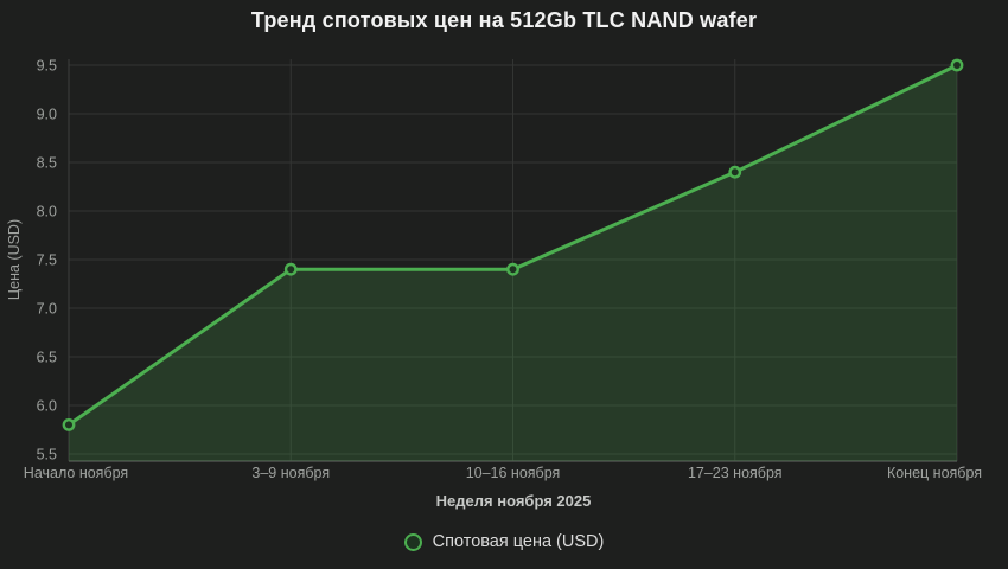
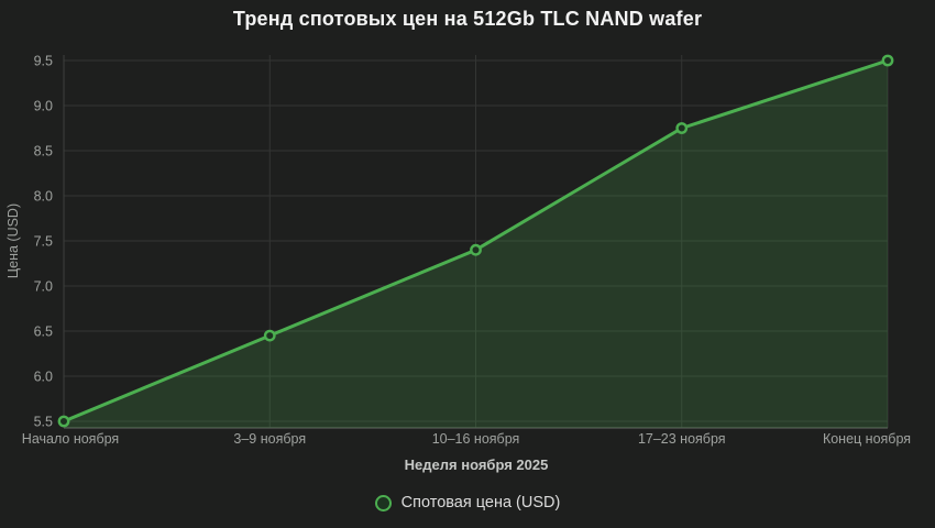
Начало ноября: 5.8 -> 5.5
3–9 ноября: 7.4 -> 6.5
17–23 ноября: 8.4 -> 8.8
